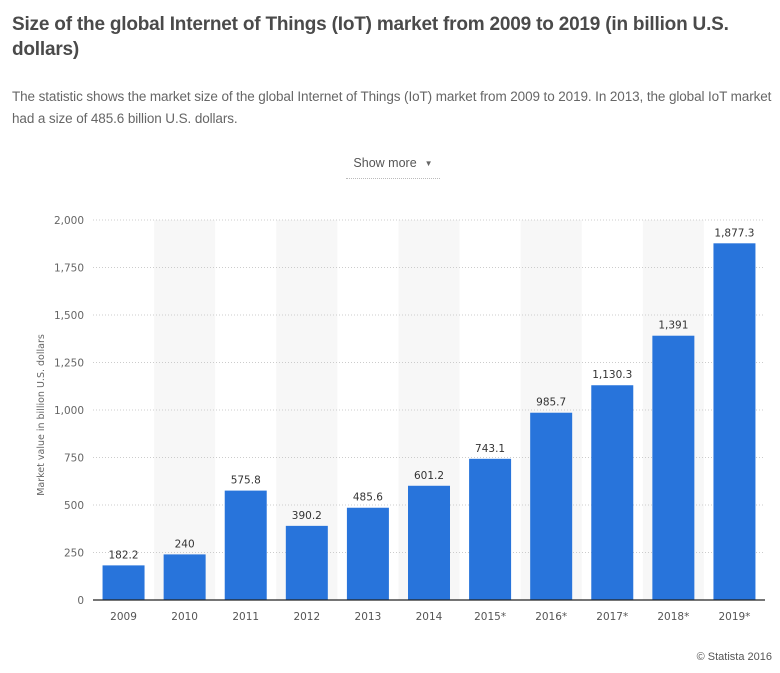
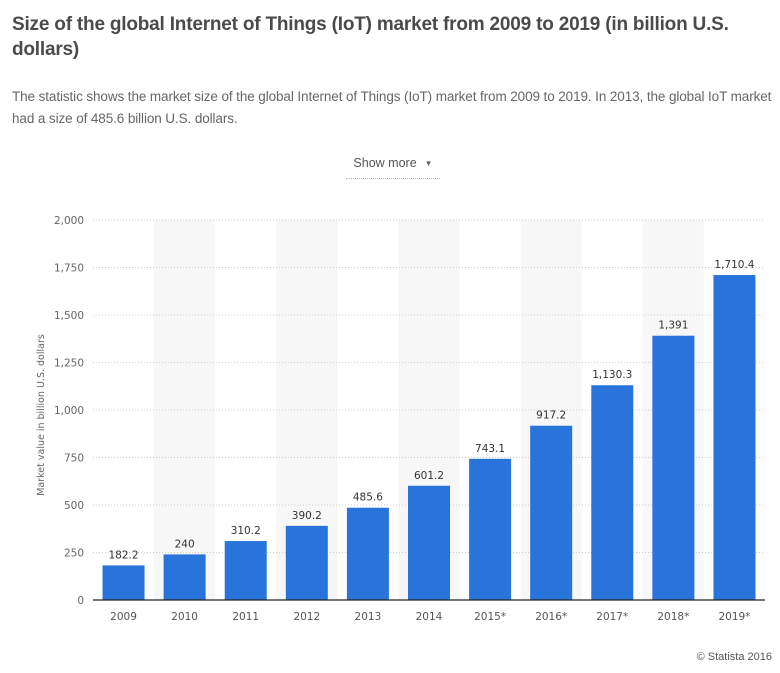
2011: 575.8 -> 310.2
2016*: 985.7 -> 917.2
2019*: 1,877.3 -> 1,710.4
